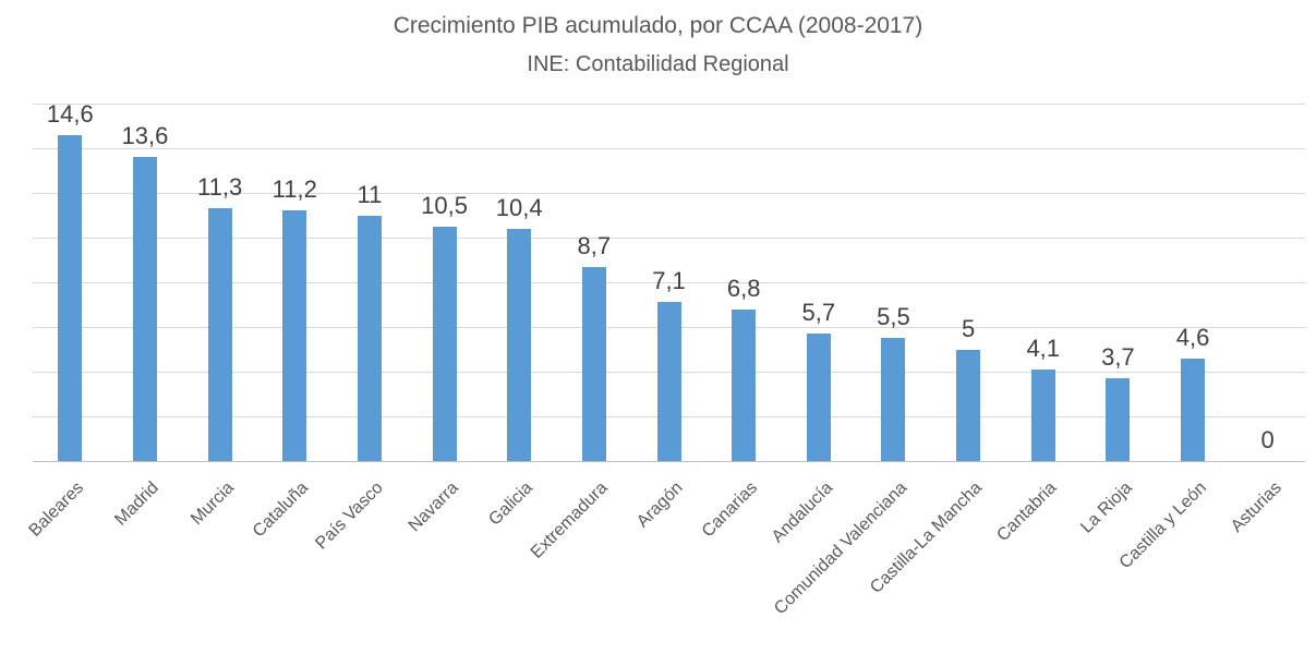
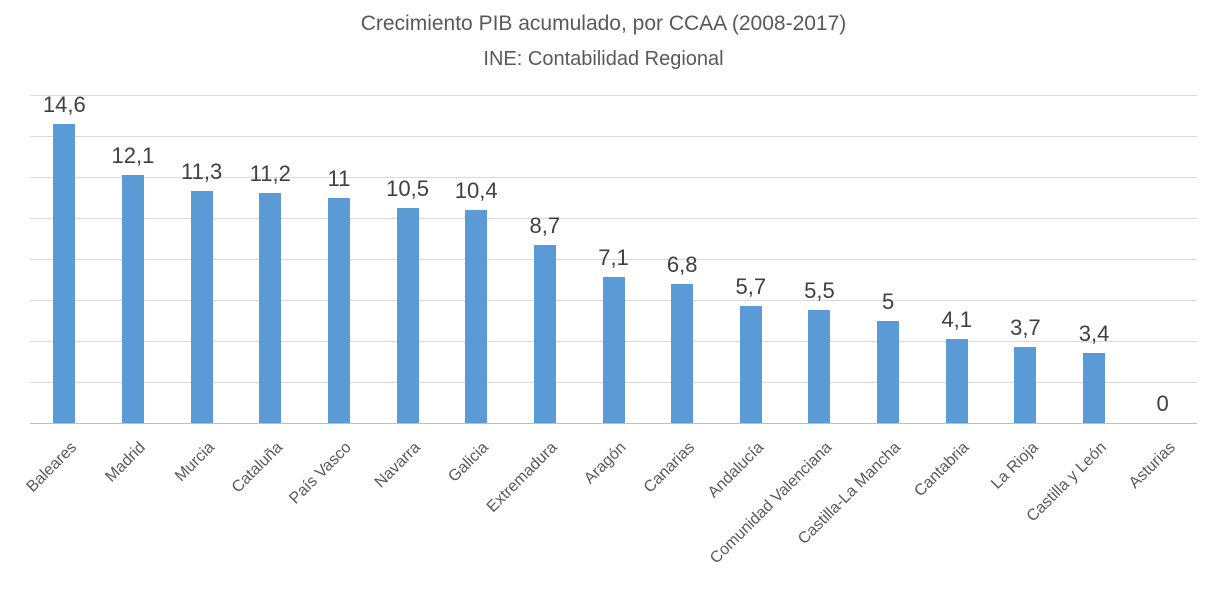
Madrid: 13,6 -> 12,1
Castilla y León: 4,6 -> 3,4
